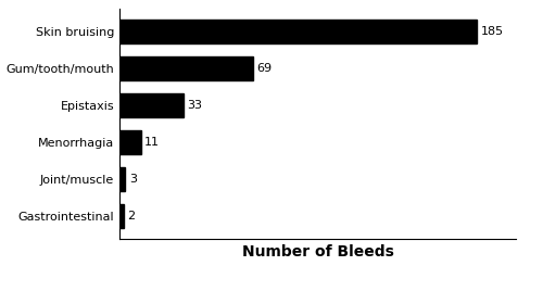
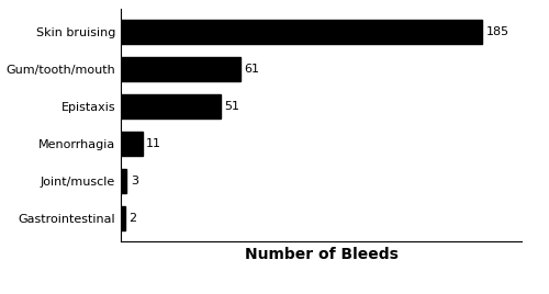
Gum/tooth/mouth: 69 -> 61
Epistaxis: 33 -> 51
